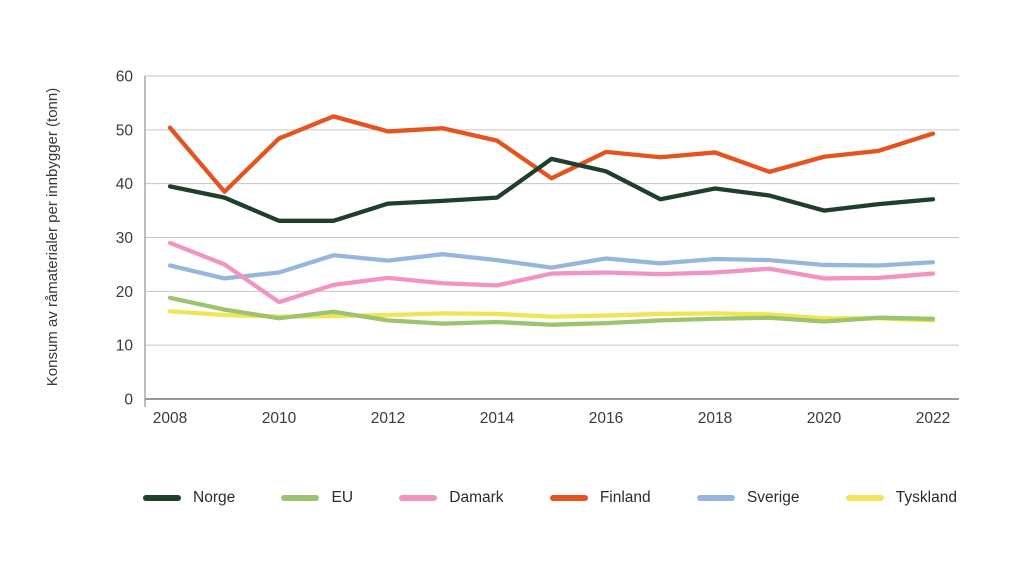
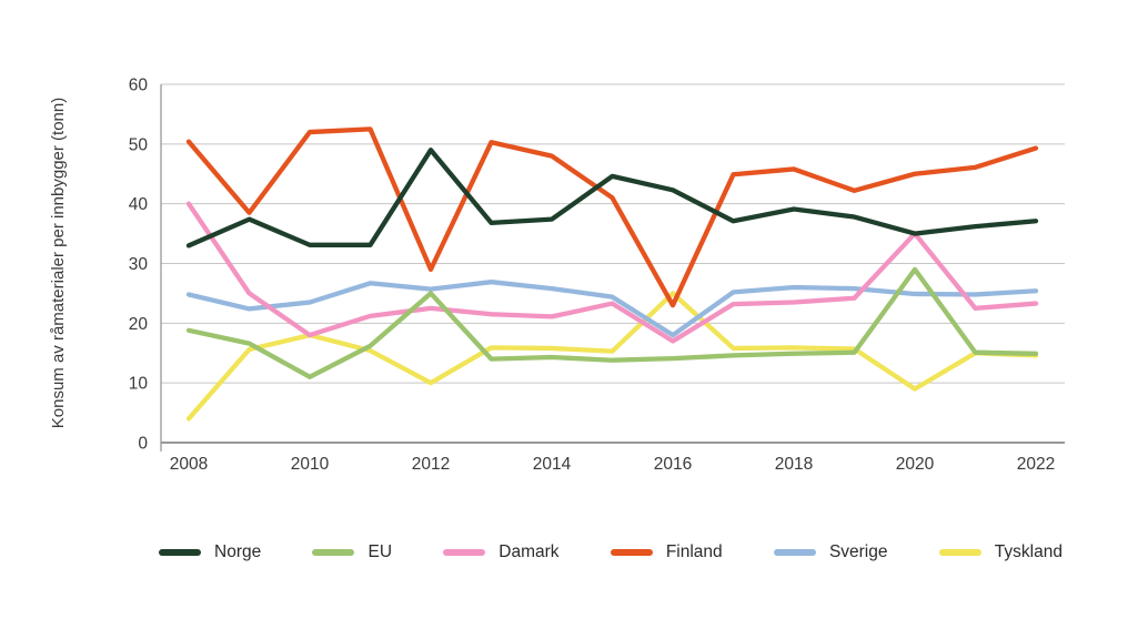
Norge/2008: 40 -> 33
Damark/2008: 29 -> 40
Tyskland/2008: 16 -> 4
EU/2010: 15 -> 11
Finland/2010: 48 -> 52
Tyskland/2010: 15 -> 18
Norge/2012: 36 -> 49
EU/2012: 15 -> 25
Finland/2012: 50 -> 29
Tyskland/2012: 16 -> 10
Damark/2016: 24 -> 17
Finland/2016: 46 -> 23
Sverige/2016: 26 -> 18
Tyskland/2016: 16 -> 25
EU/2020: 14 -> 29
Damark/2020: 22 -> 35
Tyskland/2020: 15 -> 9
